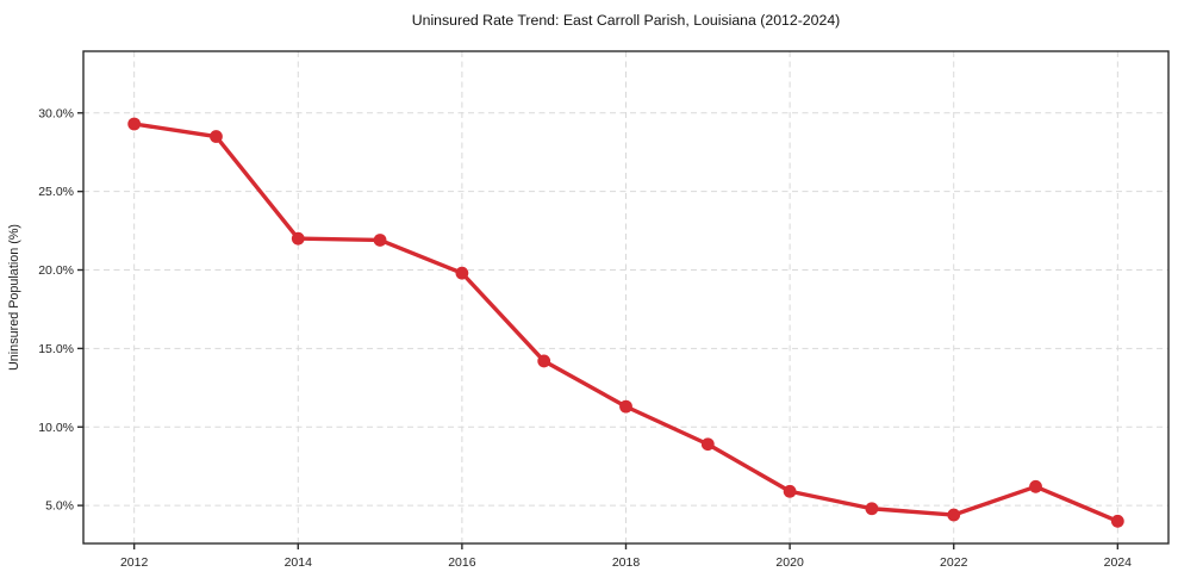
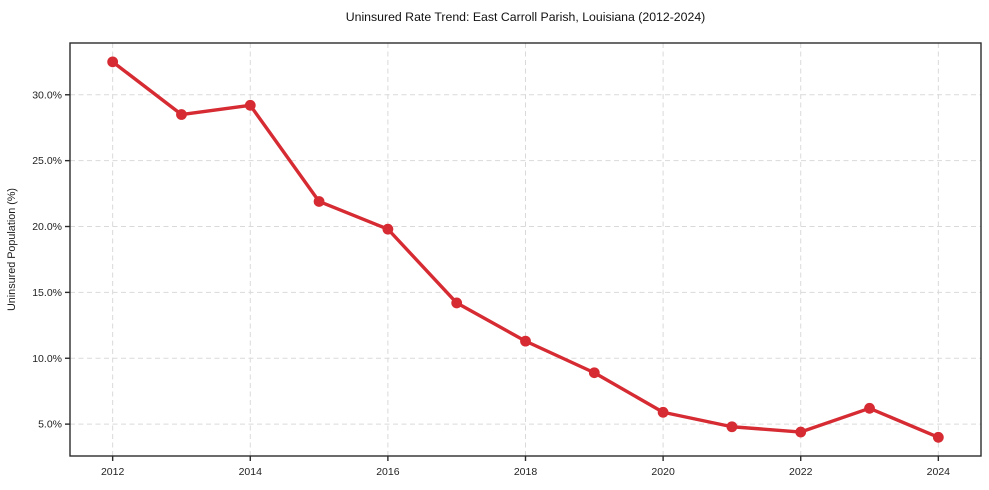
2012: 29.3% -> 32.5%
2014: 22.0% -> 29.2%
